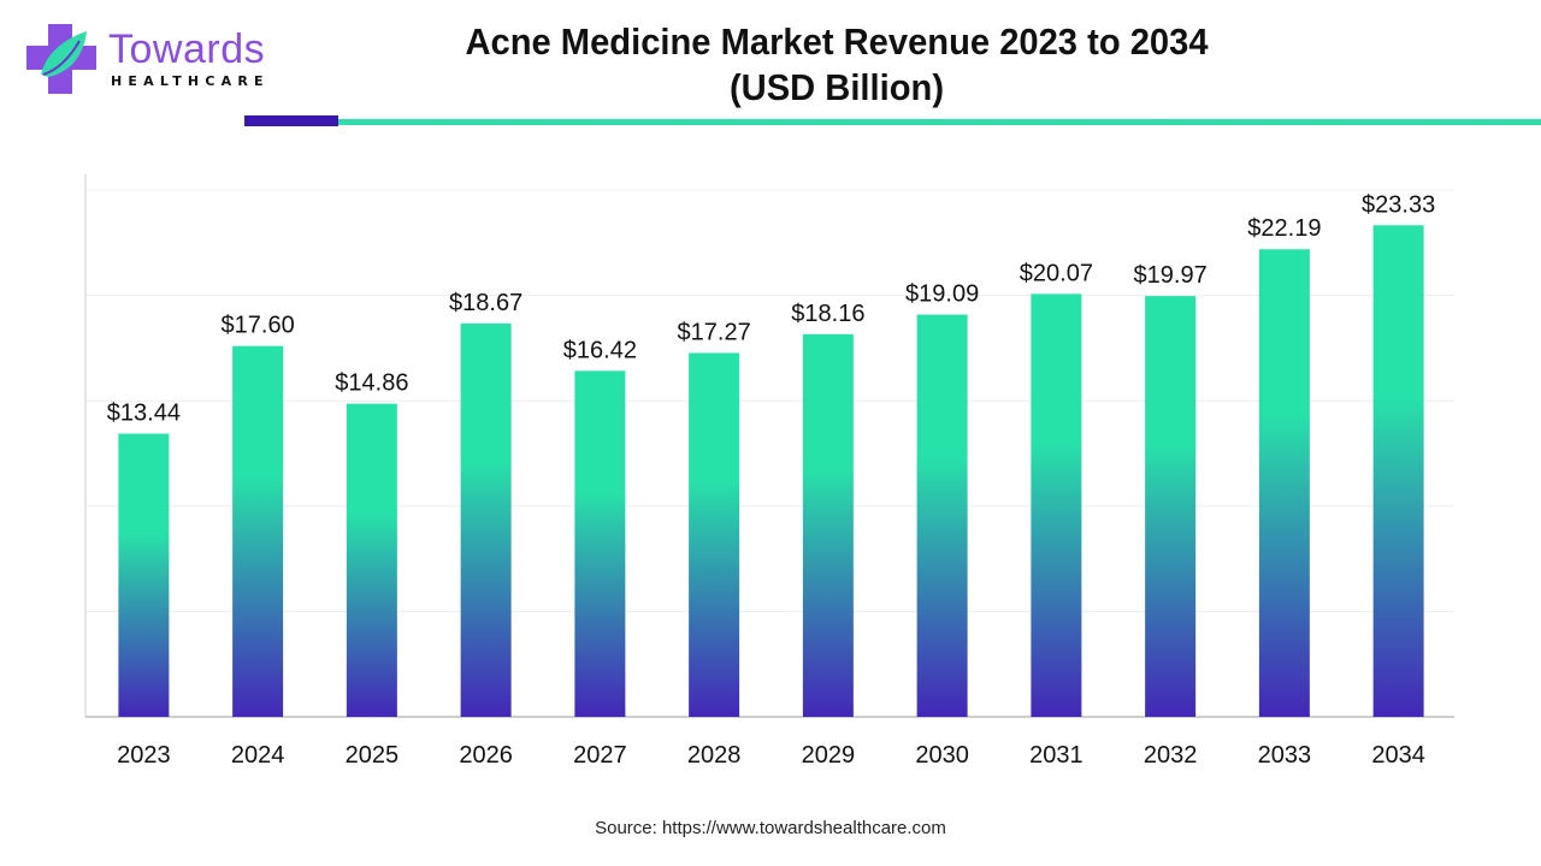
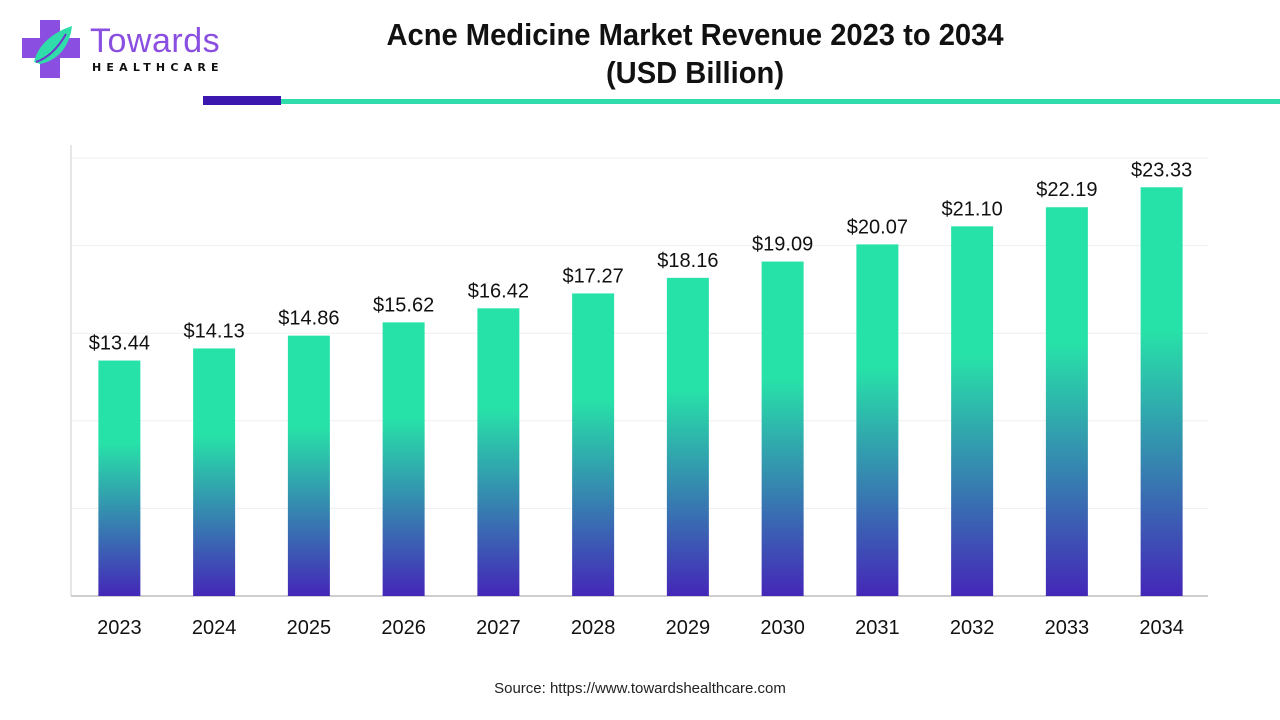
2024: $17.60 -> $14.13
2026: $18.67 -> $15.62
2032: $19.97 -> $21.10
